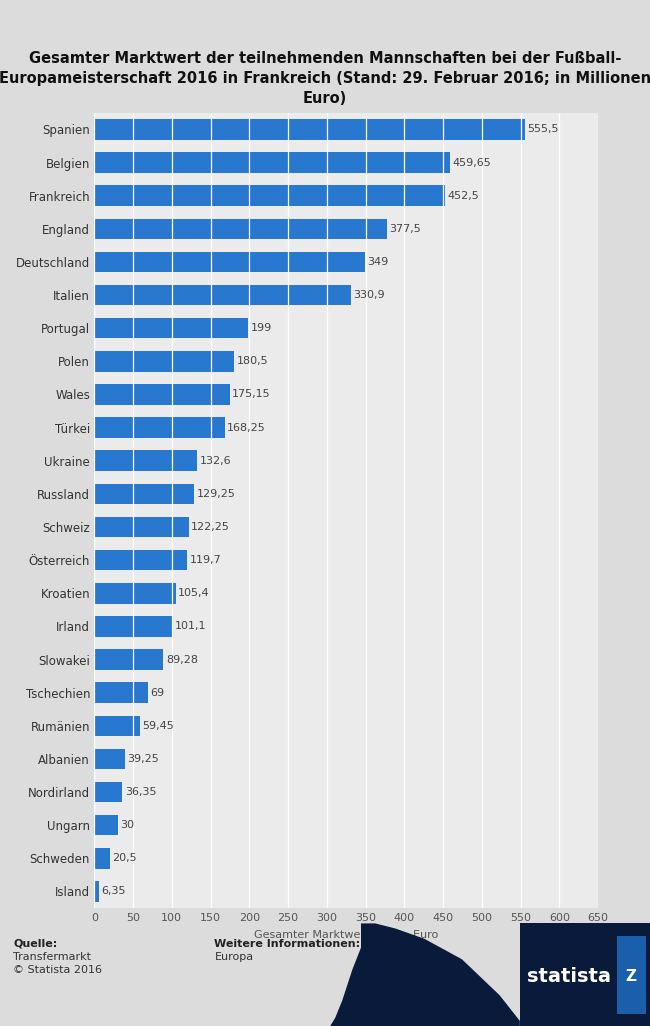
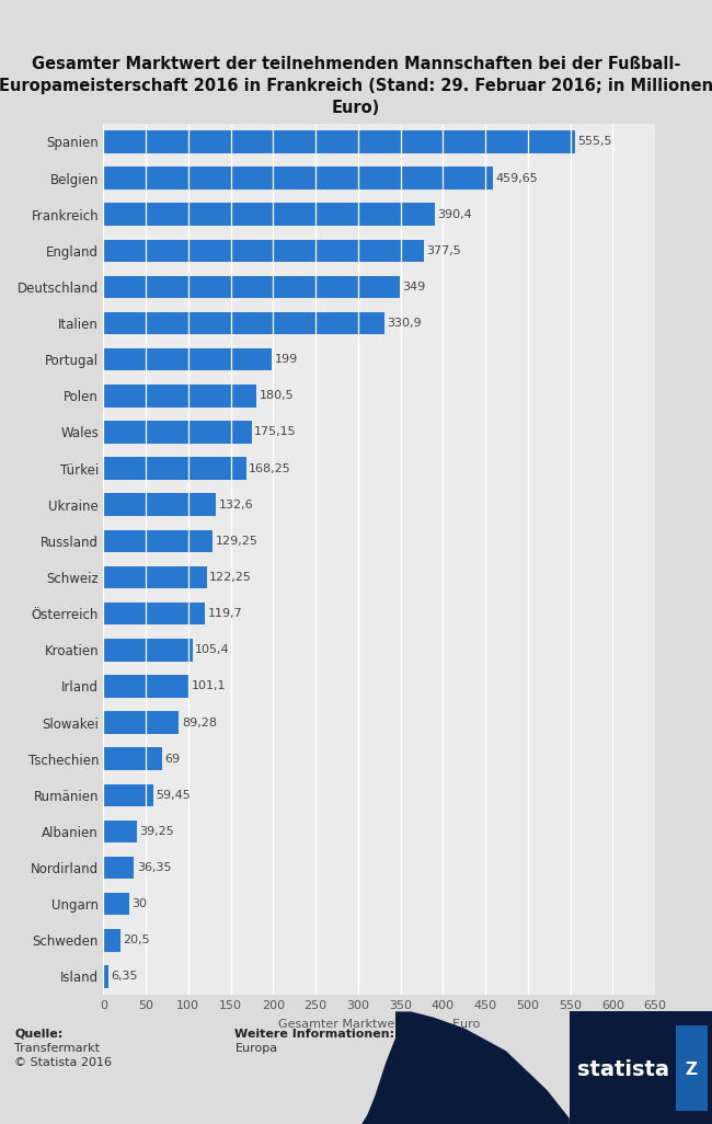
Frankreich: 452,5 -> 390,4
